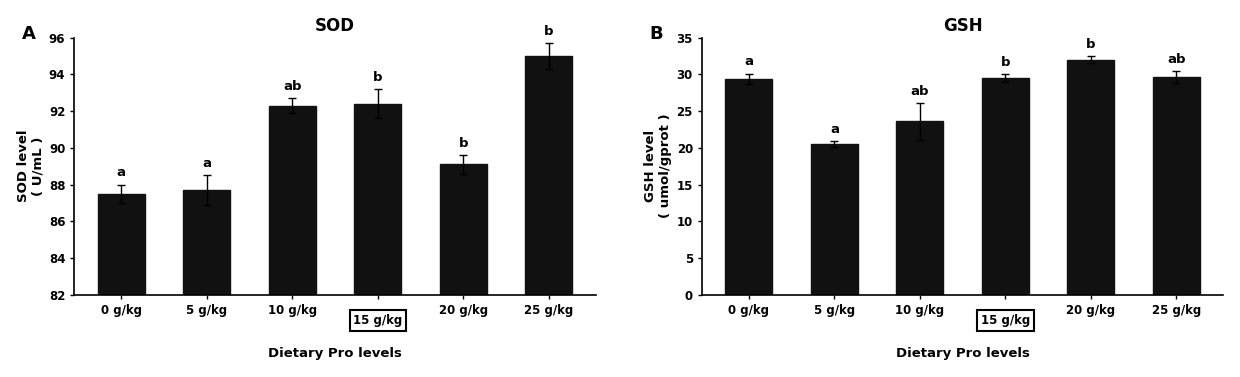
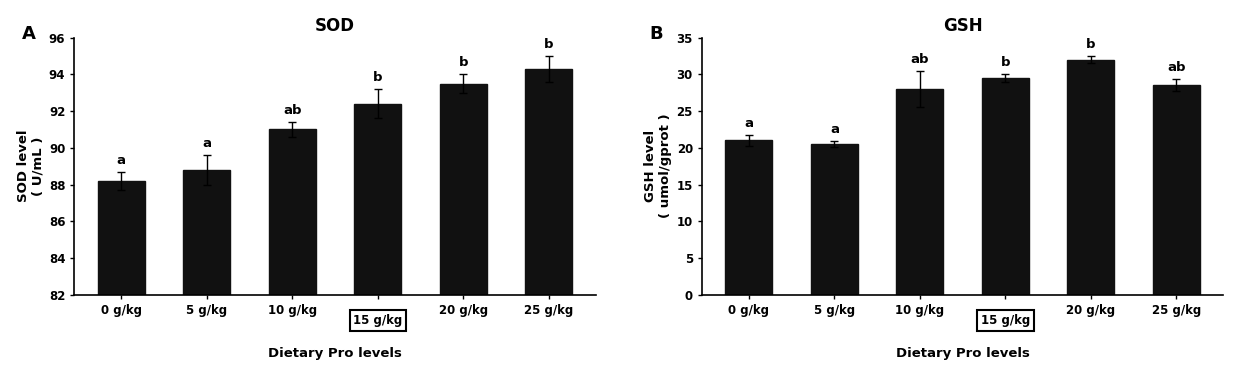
SOD/0 g/kg: 87.5 -> 88.2
SOD/5 g/kg: 87.7 -> 88.8
SOD/10 g/kg: 92.3 -> 91.0
SOD/20 g/kg: 89.1 -> 93.5
SOD/25 g/kg: 95.0 -> 94.3
GSH/0 g/kg: 29.4 -> 21.0
GSH/10 g/kg: 23.6 -> 28.0
GSH/25 g/kg: 29.6 -> 28.5
